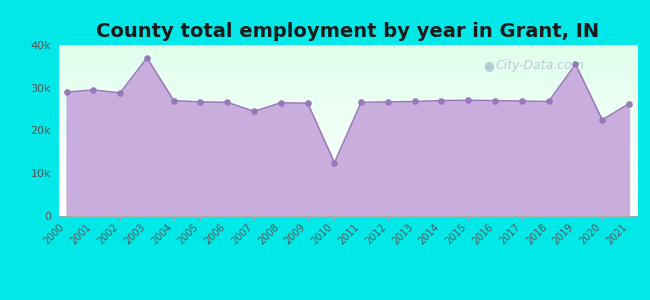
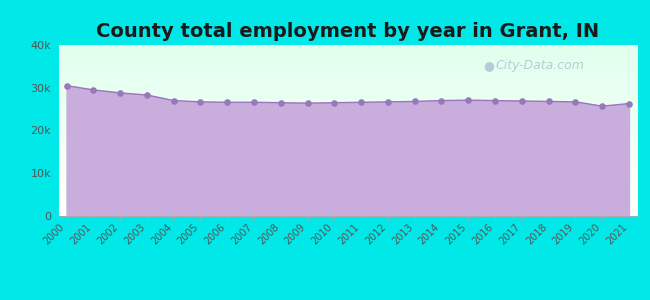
2000: 29.0k -> 30.5k
2003: 37.0k -> 28.3k
2007: 24.5k -> 26.6k
2010: 12.5k -> 26.5k
2019: 35.5k -> 26.7k
2020: 22.5k -> 25.7k
